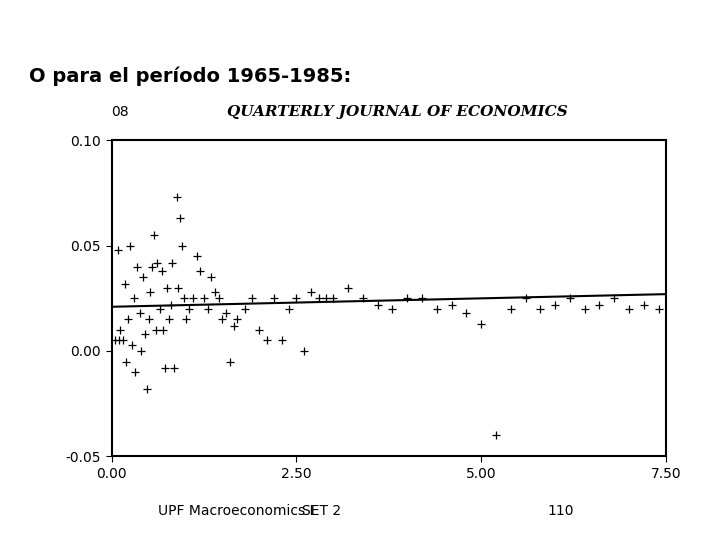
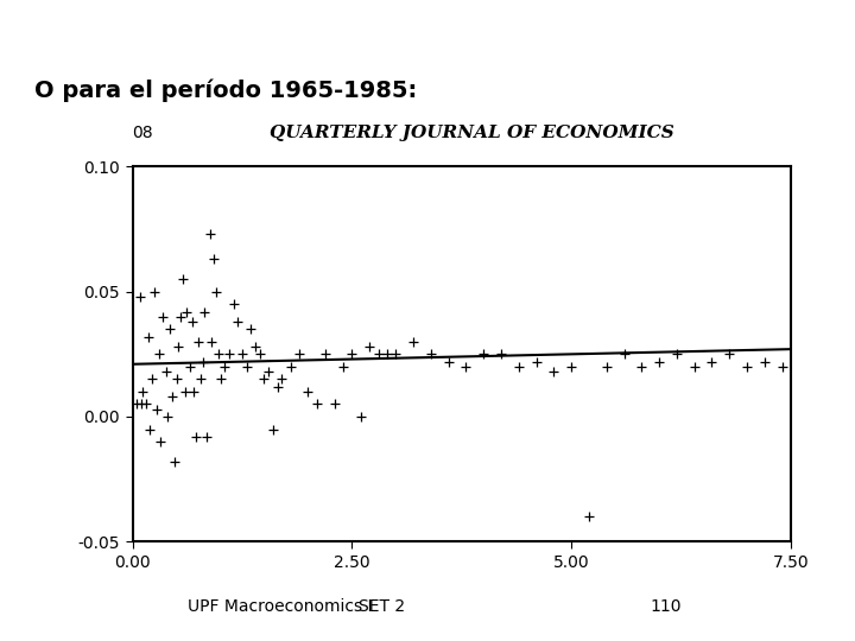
5.00: 0.013 -> 0.020
